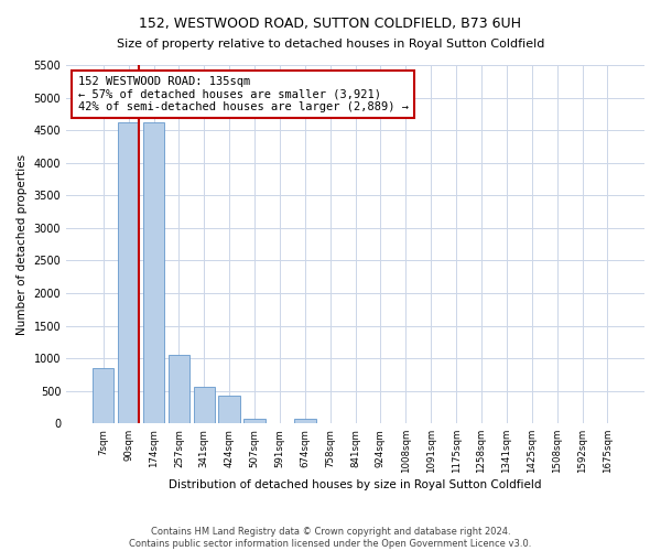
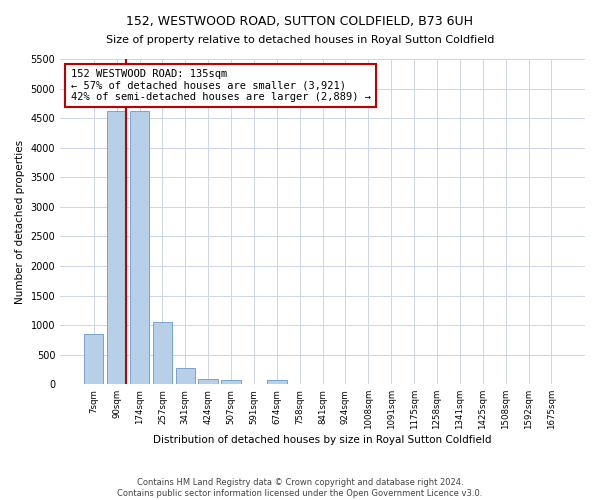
341sqm: 560 -> 280
424sqm: 420 -> 80
